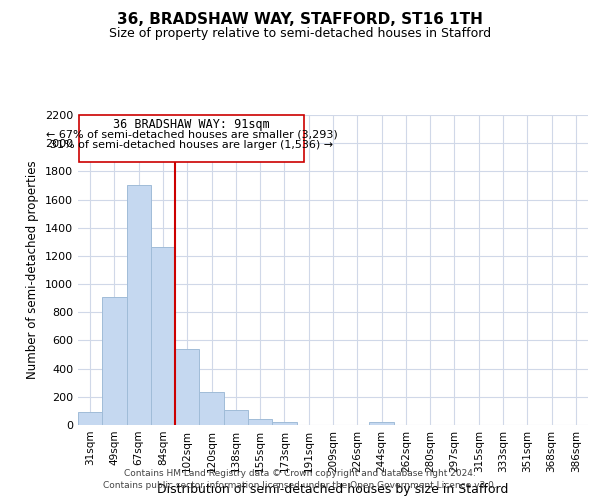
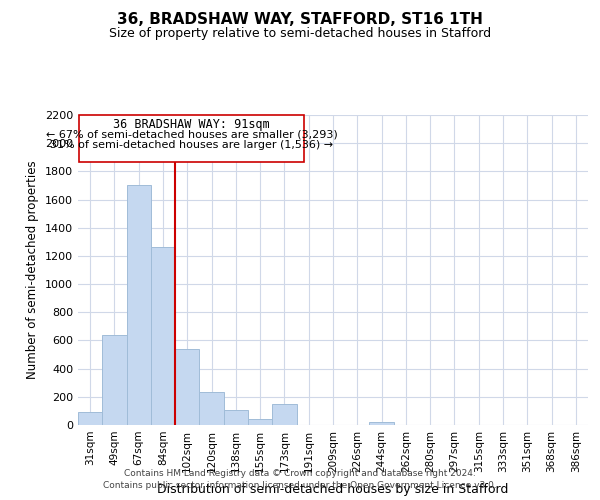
49sqm: 910 -> 640
173sqm: 20 -> 150
